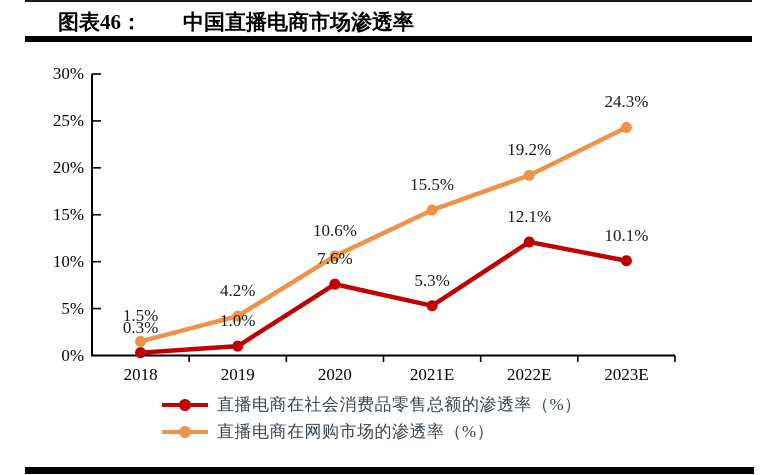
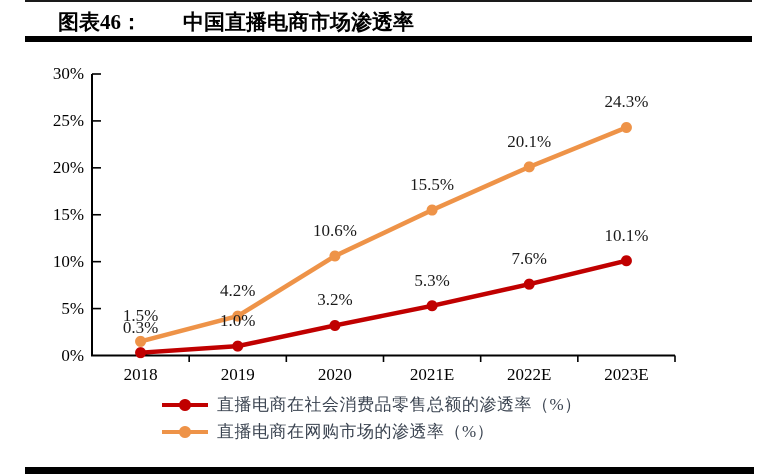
直播电商在社会消费品零售总额的渗透率（%）/2020: 7.6% -> 3.2%
直播电商在社会消费品零售总额的渗透率（%）/2022E: 12.1% -> 7.6%
直播电商在网购市场的渗透率（%）/2022E: 19.2% -> 20.1%
